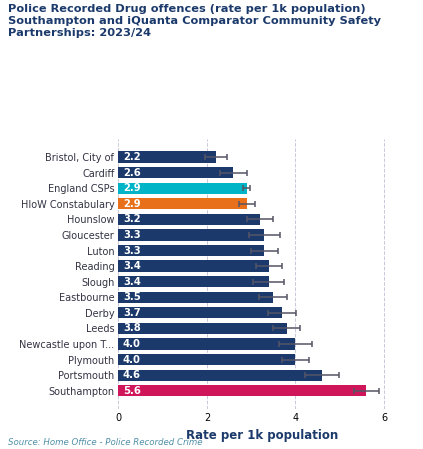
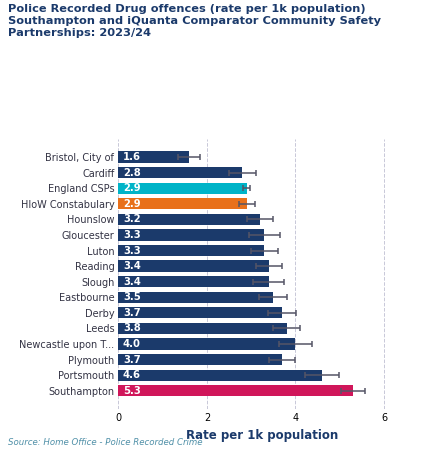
Bristol, City of: 2.2 -> 1.6
Cardiff: 2.6 -> 2.8
Plymouth: 4.0 -> 3.7
Southampton: 5.6 -> 5.3
